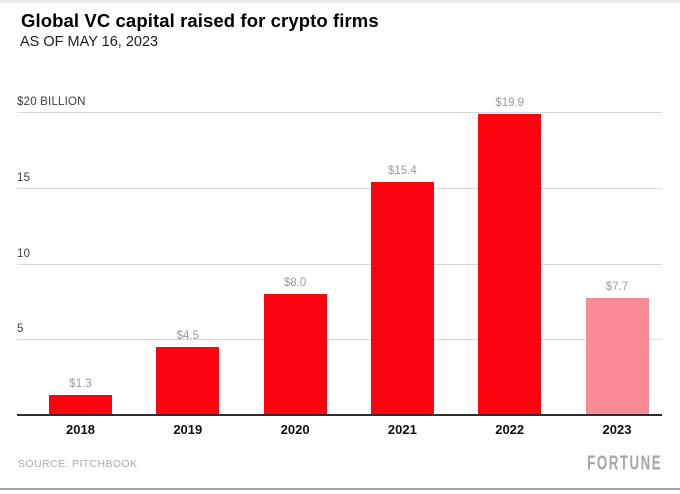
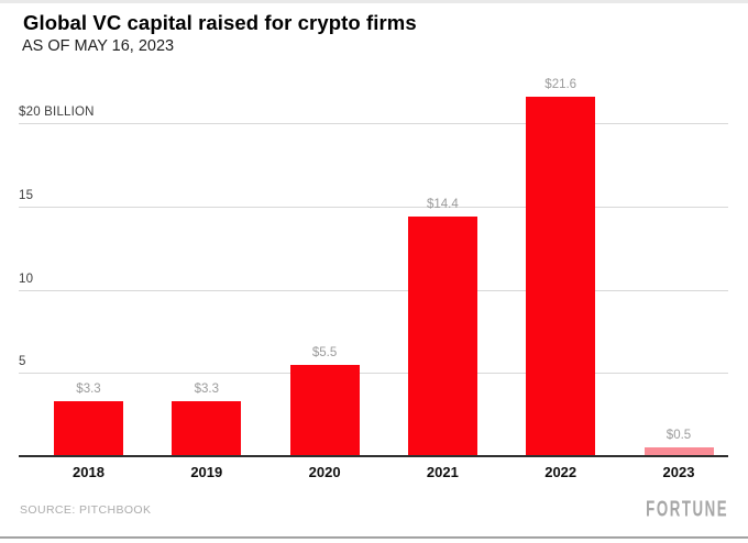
2018: $1.3 -> $3.3
2019: $4.5 -> $3.3
2020: $8.0 -> $5.5
2021: $15.4 -> $14.4
2022: $19.9 -> $21.6
2023: $7.7 -> $0.5
